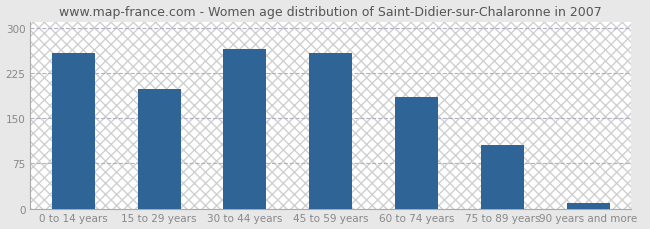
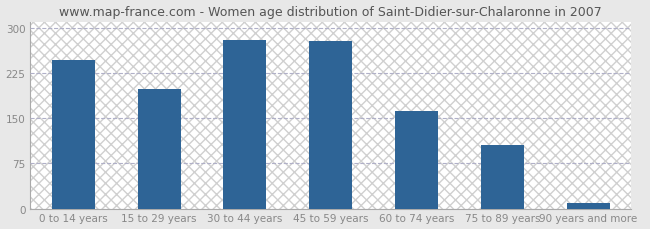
0 to 14 years: 258 -> 246
30 to 44 years: 265 -> 280
45 to 59 years: 258 -> 278
60 to 74 years: 185 -> 162
